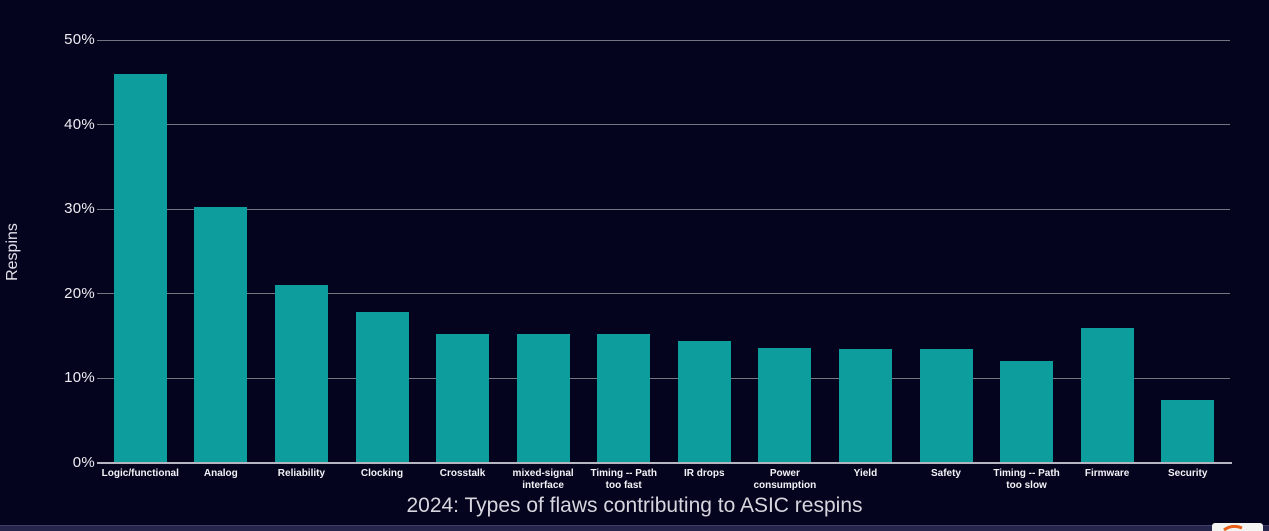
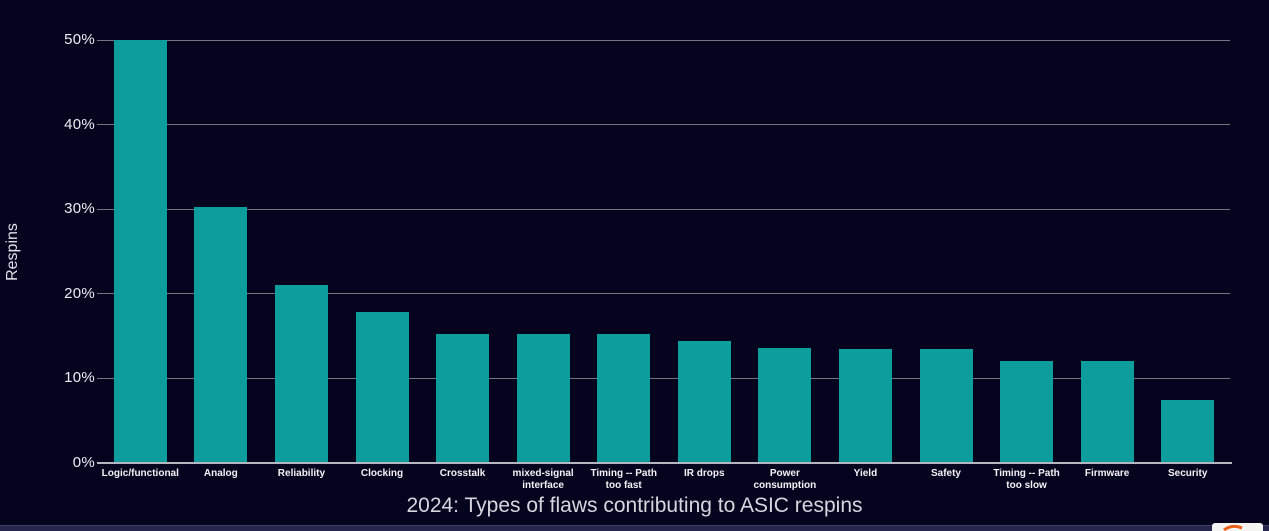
Logic/functional: 46% -> 50%
Firmware: 16% -> 12%
